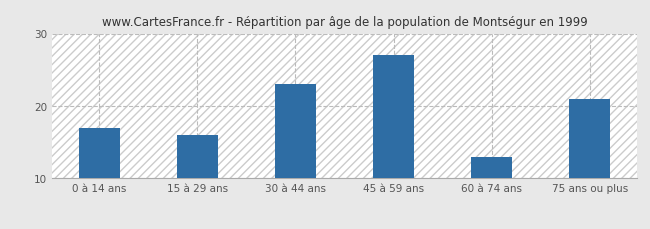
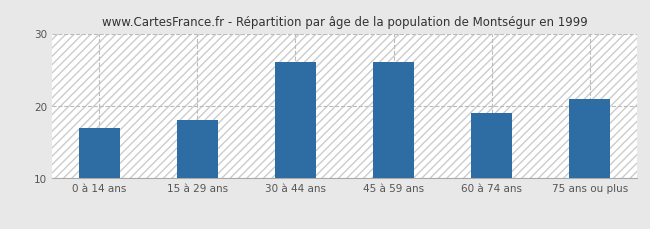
15 à 29 ans: 16 -> 18
30 à 44 ans: 23 -> 26
45 à 59 ans: 27 -> 26
60 à 74 ans: 13 -> 19
